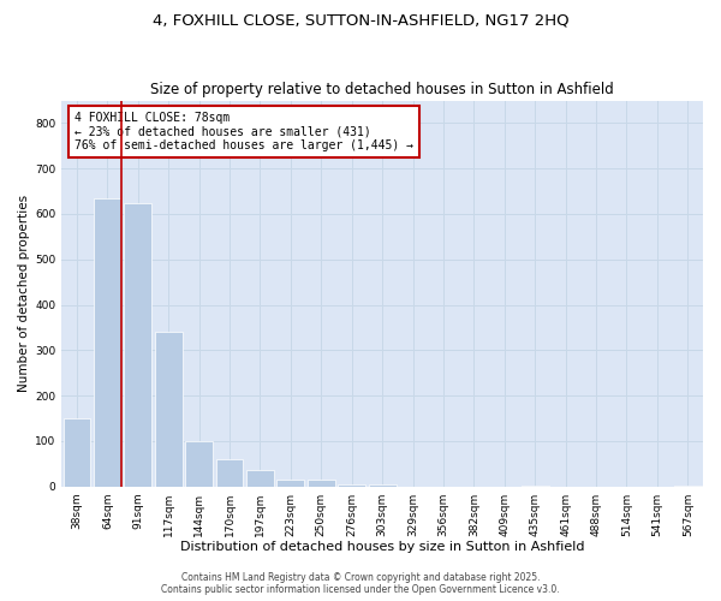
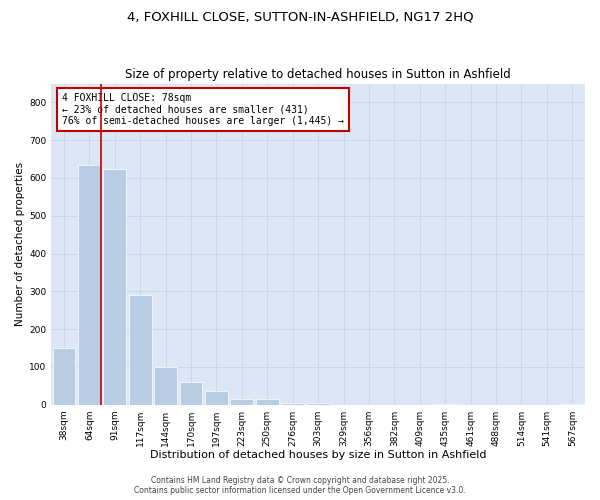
117sqm: 340 -> 290
